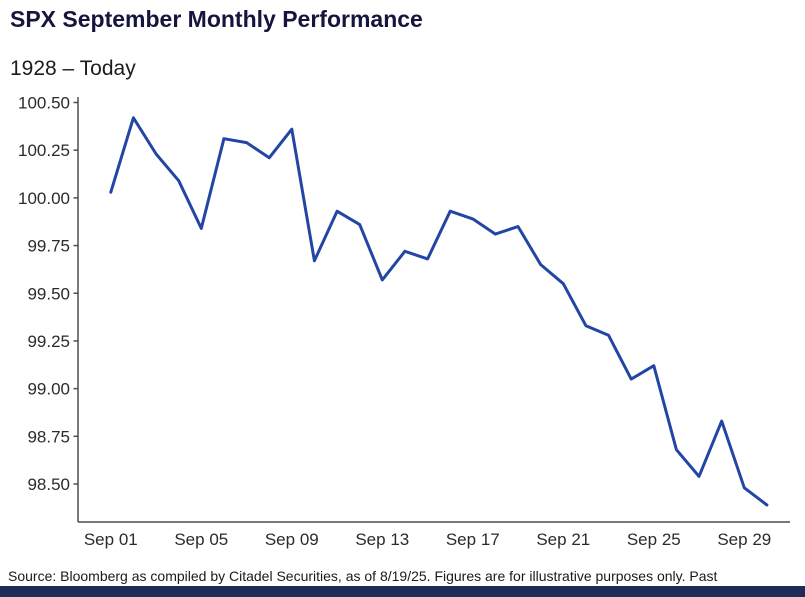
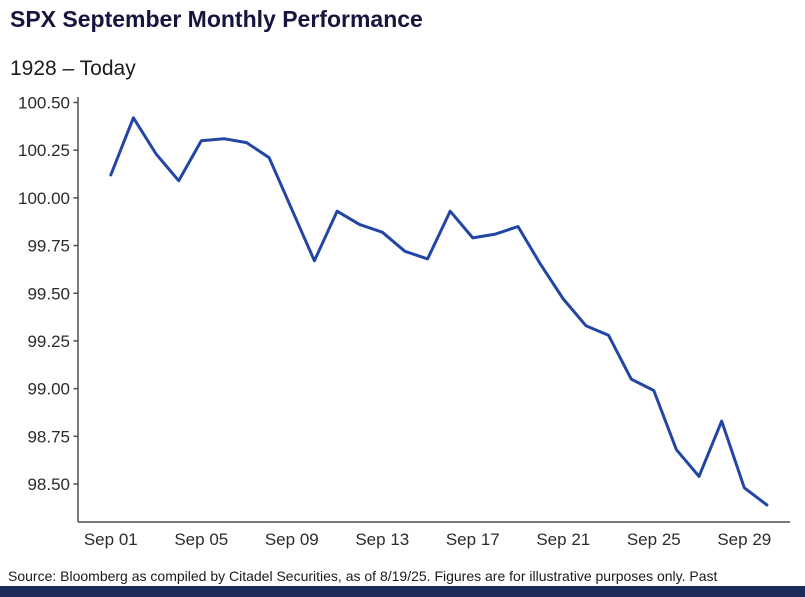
Sep 01: 100.03 -> 100.12
Sep 05: 99.84 -> 100.30
Sep 09: 100.36 -> 99.94
Sep 13: 99.57 -> 99.82
Sep 17: 99.89 -> 99.79
Sep 21: 99.55 -> 99.47
Sep 25: 99.12 -> 98.99
